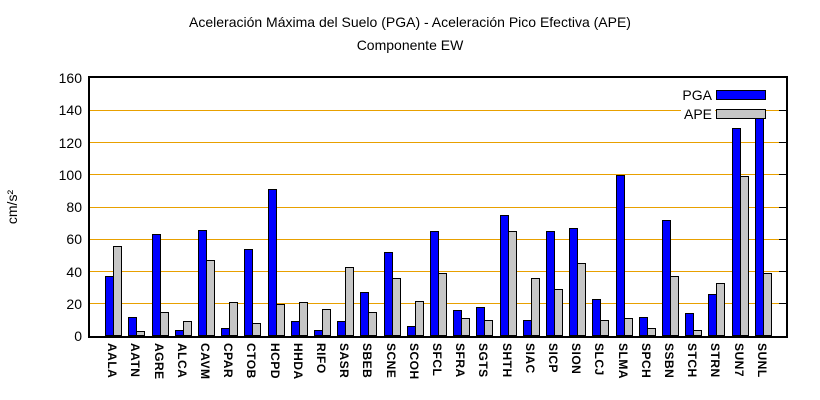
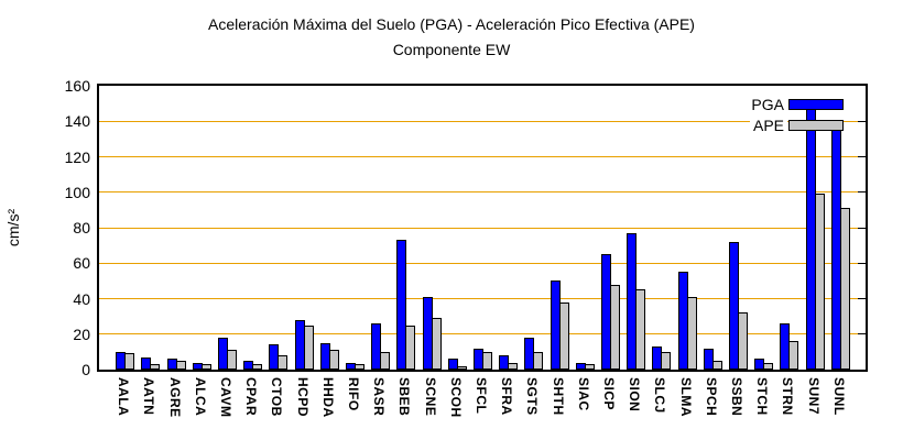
PGA/AALA: 37 -> 10
APE/AALA: 56 -> 9
PGA/AATN: 12 -> 7
PGA/AGRE: 63 -> 6
APE/AGRE: 15 -> 5
APE/ALCA: 9 -> 3
PGA/CAVM: 66 -> 18
APE/CAVM: 47 -> 11
APE/CPAR: 21 -> 3
PGA/CTOB: 54 -> 14
PGA/HCPD: 91 -> 28
APE/HCPD: 20 -> 25
PGA/HHDA: 9 -> 15
APE/HHDA: 21 -> 11
APE/RIFO: 17 -> 3
PGA/SASR: 9 -> 26
APE/SASR: 43 -> 10
PGA/SBEB: 27 -> 73
APE/SBEB: 15 -> 25
PGA/SCNE: 52 -> 41
APE/SCNE: 36 -> 29
APE/SCOH: 22 -> 2
PGA/SFCL: 65 -> 12
APE/SFCL: 39 -> 10
PGA/SFRA: 16 -> 8
APE/SFRA: 11 -> 4
PGA/SHTH: 75 -> 50
APE/SHTH: 65 -> 38
PGA/SIAC: 10 -> 4
APE/SIAC: 36 -> 3
APE/SICP: 29 -> 48
PGA/SION: 67 -> 77
PGA/SLCJ: 23 -> 13
PGA/SLMA: 100 -> 55
APE/SLMA: 11 -> 41
APE/SSBN: 37 -> 32
PGA/STCH: 14 -> 6
APE/STRN: 33 -> 16
PGA/SUN7: 129 -> 152
APE/SUNL: 39 -> 91
